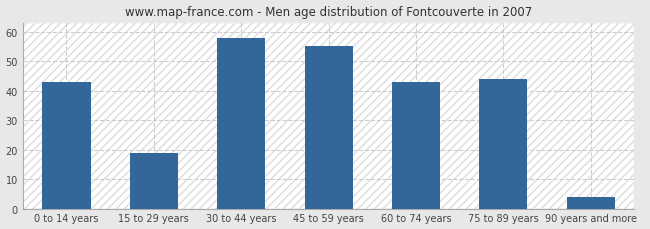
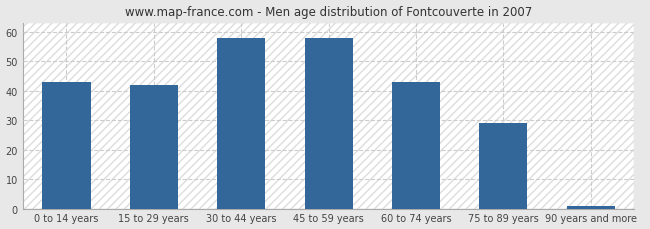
15 to 29 years: 19 -> 42
45 to 59 years: 55 -> 58
75 to 89 years: 44 -> 29
90 years and more: 4 -> 1
